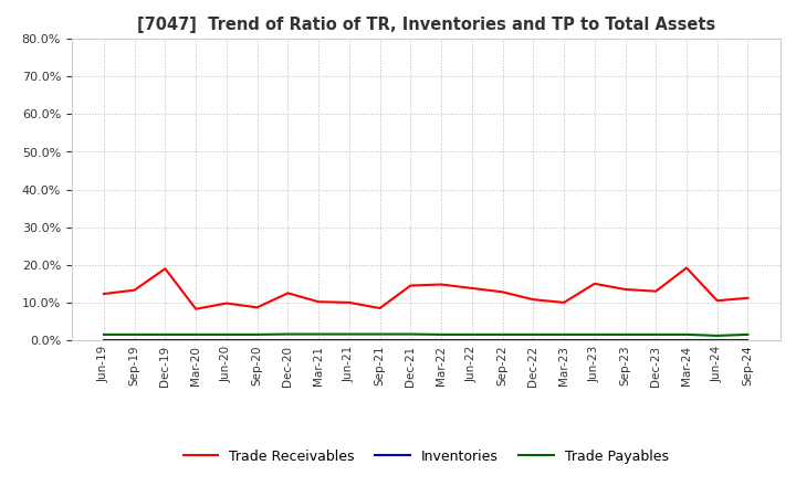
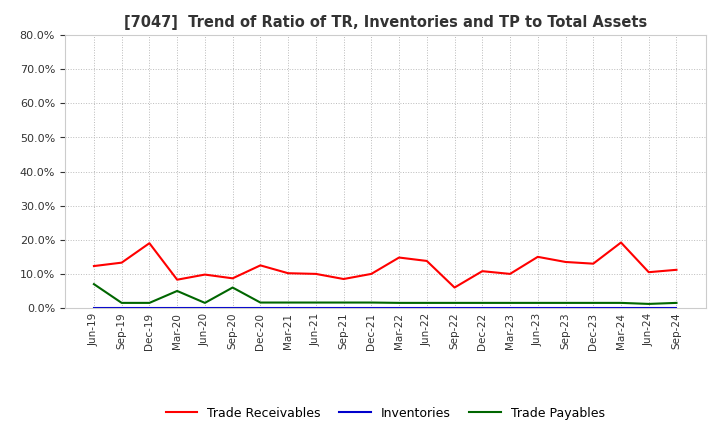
Trade Payables/Jun-19: 1.5% -> 7.0%
Trade Payables/Mar-20: 1.5% -> 5.0%
Trade Payables/Sep-20: 1.5% -> 6.0%
Trade Receivables/Dec-21: 14.5% -> 10.0%
Trade Receivables/Sep-22: 12.8% -> 6.0%
